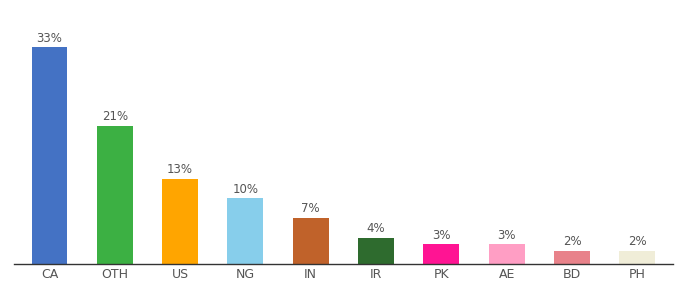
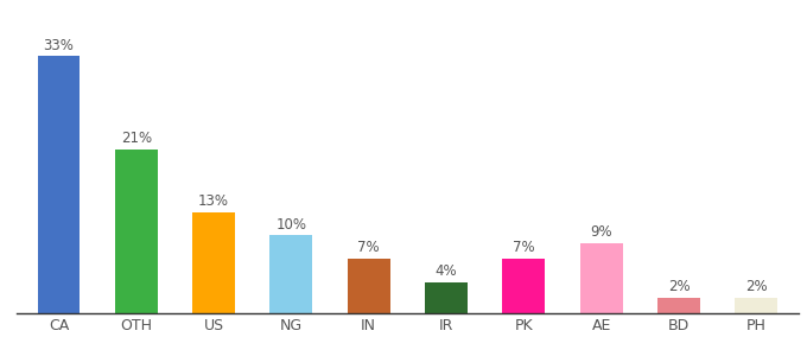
PK: 3% -> 7%
AE: 3% -> 9%
